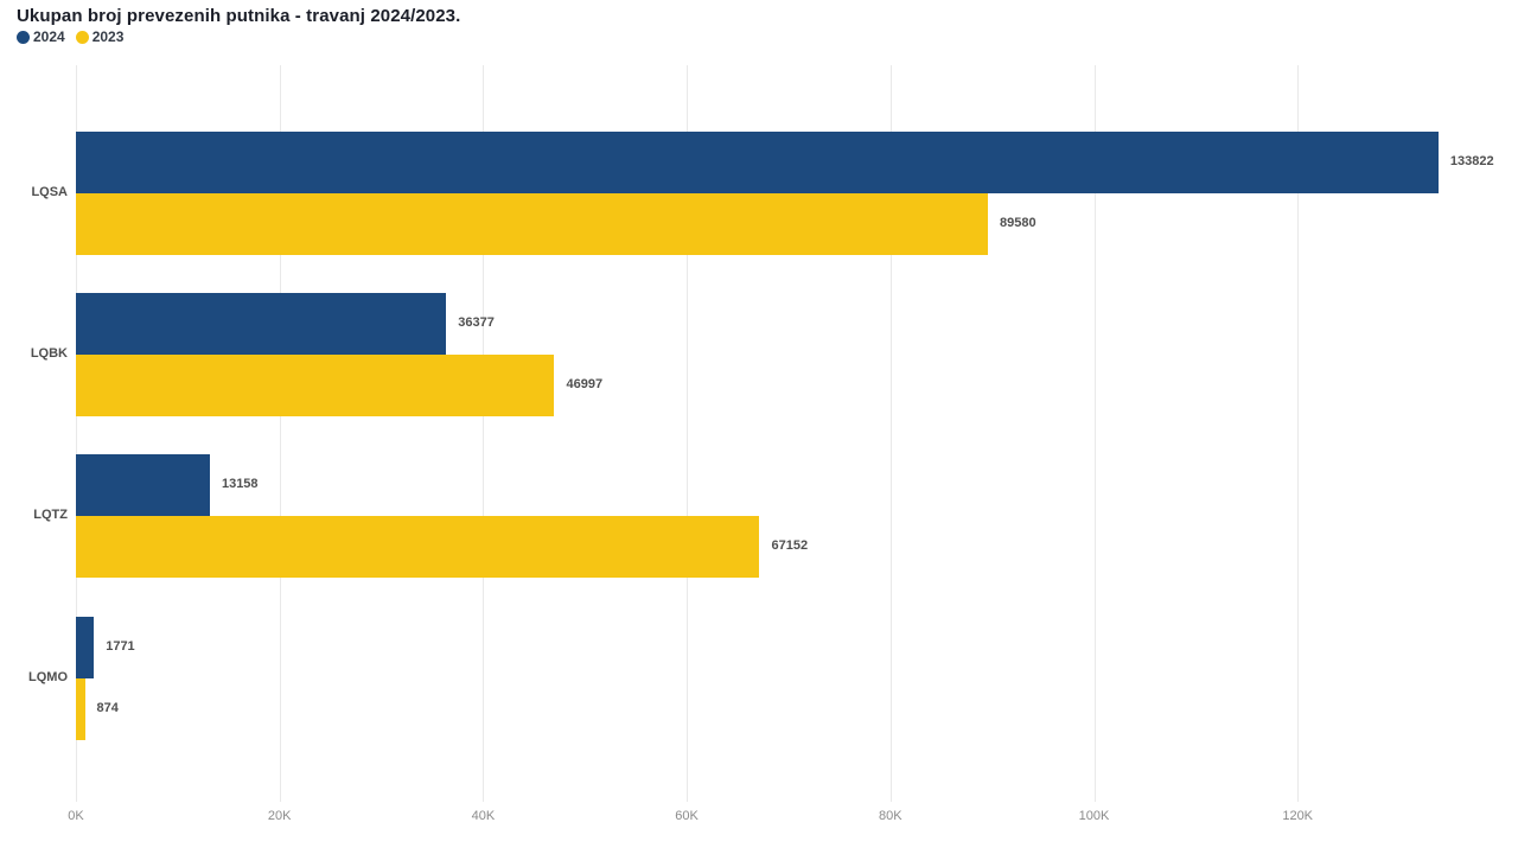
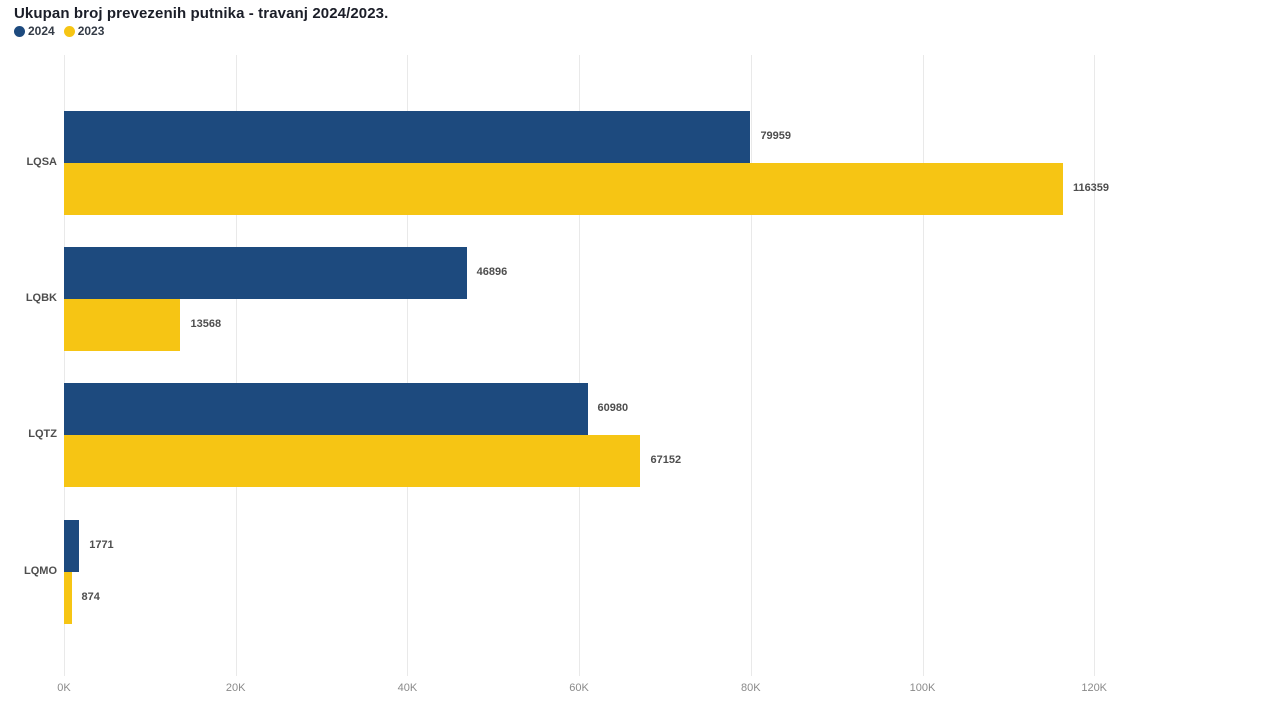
2024/LQSA: 133822 -> 79959
2023/LQSA: 89580 -> 116359
2024/LQBK: 36377 -> 46896
2023/LQBK: 46997 -> 13568
2024/LQTZ: 13158 -> 60980
